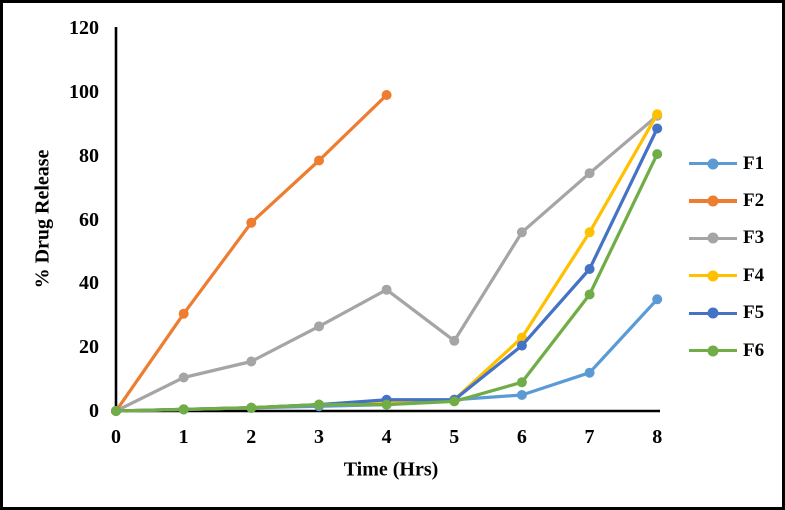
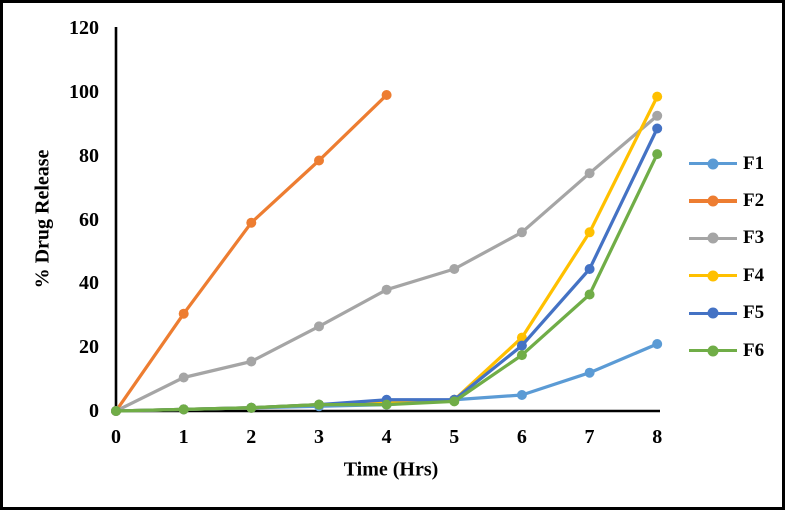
F3/5: 22 -> 44
F6/6: 9 -> 18
F1/8: 35 -> 21
F4/8: 93 -> 98
